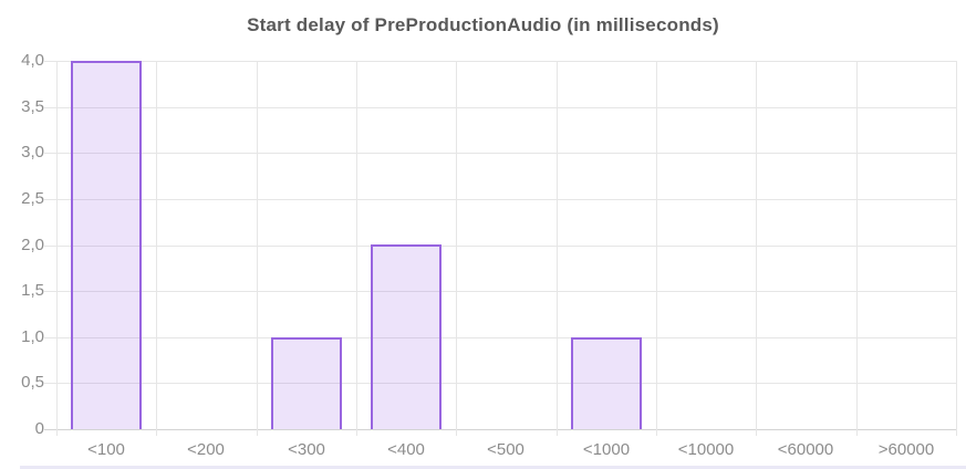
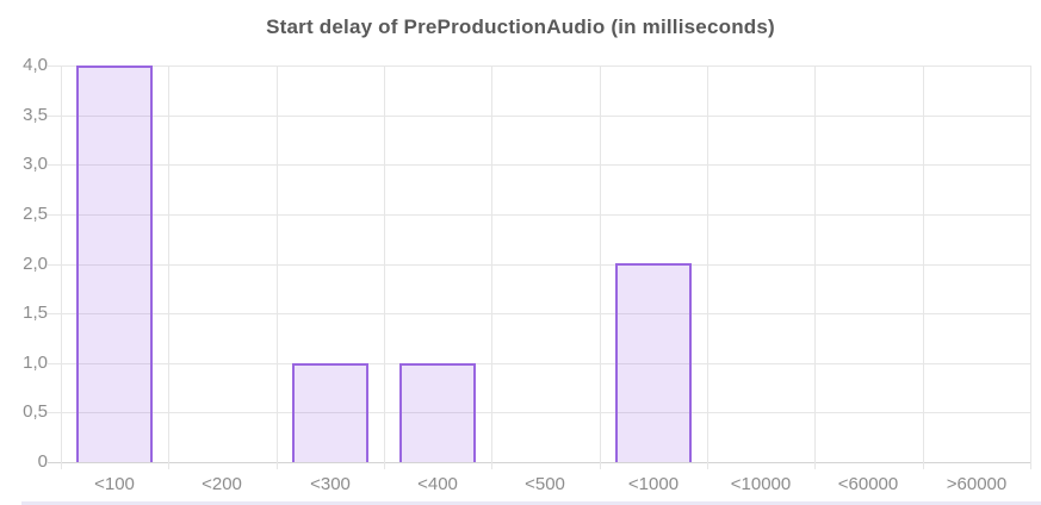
<400: 2 -> 1
<1000: 1 -> 2
